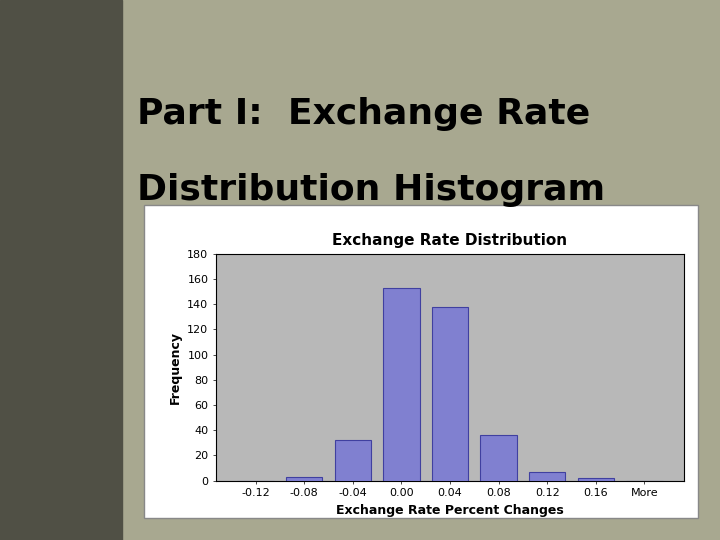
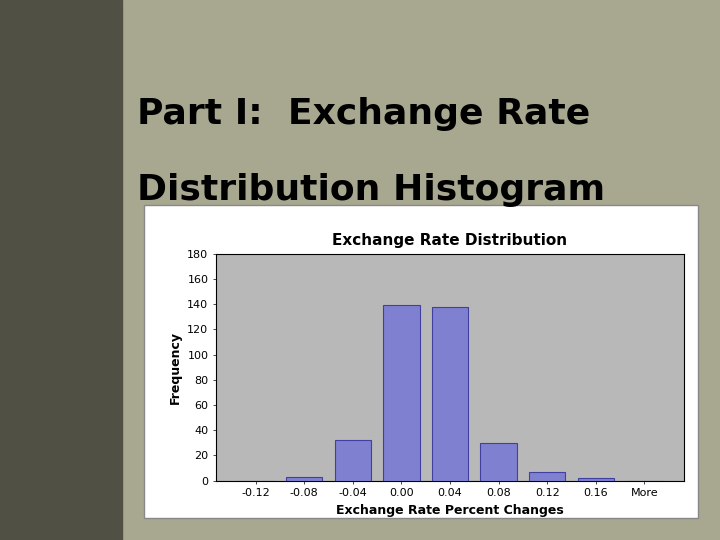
0.00: 153 -> 139
0.08: 36 -> 30
